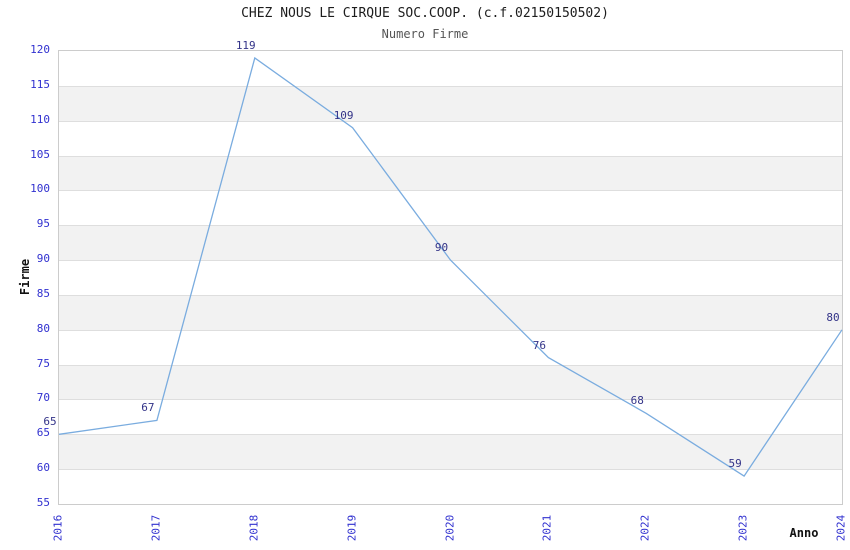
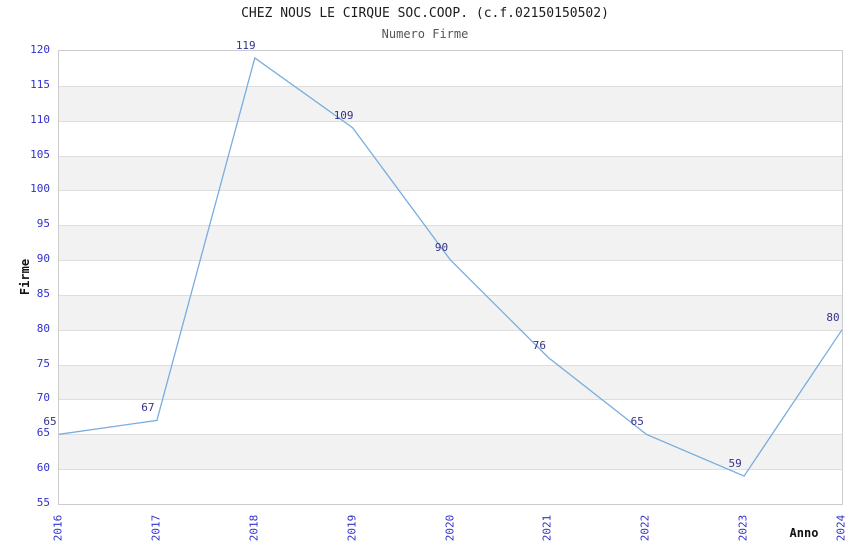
2022: 68 -> 65
